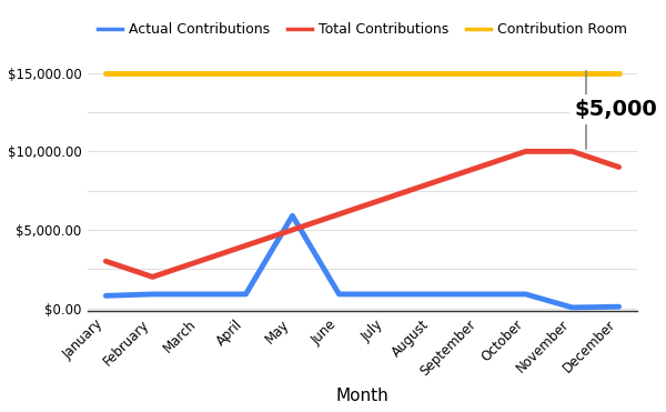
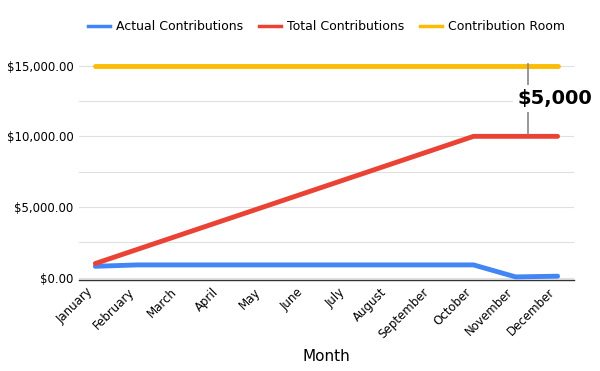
Total Contributions/January: $3,000 -> $1,000
Actual Contributions/May: $5,900 -> $900
Total Contributions/December: $9,000 -> $10,000
